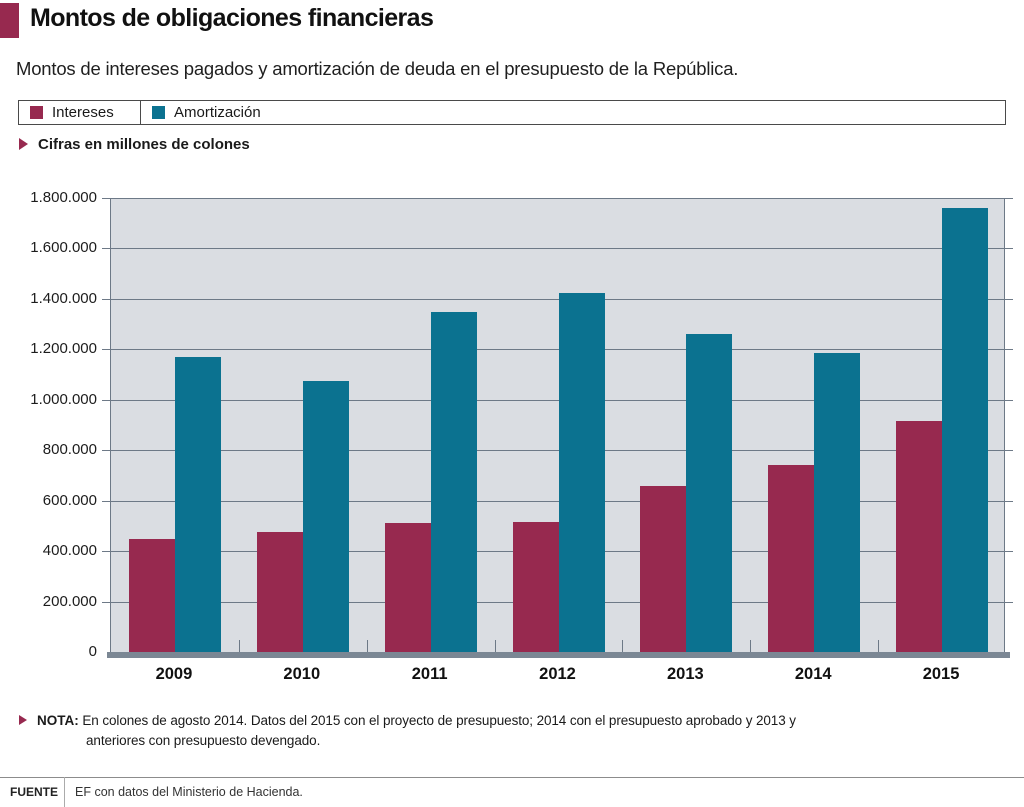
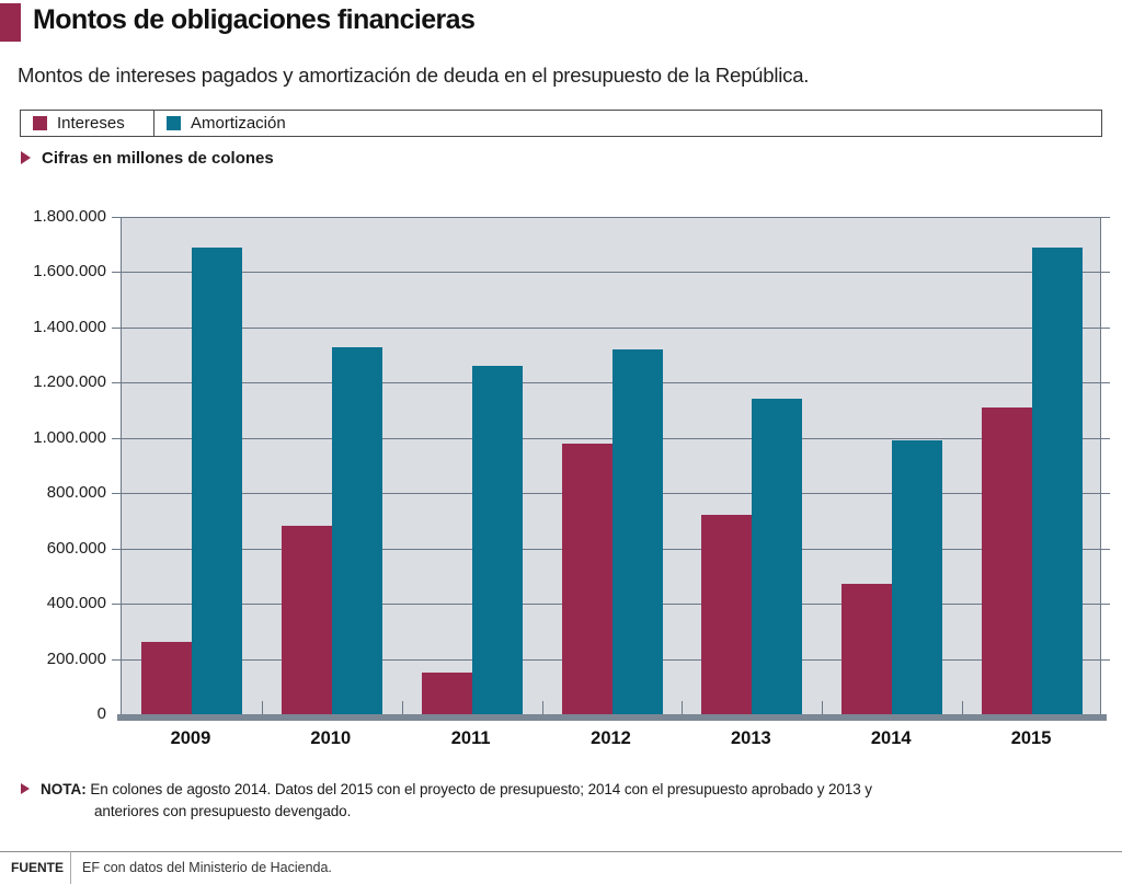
Intereses/2009: 450000 -> 260000
Amortización/2009: 1170000 -> 1690000
Intereses/2010: 480000 -> 680000
Amortización/2010: 1080000 -> 1330000
Intereses/2011: 510000 -> 150000
Amortización/2011: 1350000 -> 1260000
Intereses/2012: 520000 -> 980000
Amortización/2012: 1420000 -> 1320000
Intereses/2013: 660000 -> 720000
Amortización/2013: 1260000 -> 1140000
Intereses/2014: 740000 -> 470000
Amortización/2014: 1180000 -> 990000
Intereses/2015: 920000 -> 1110000
Amortización/2015: 1760000 -> 1690000
